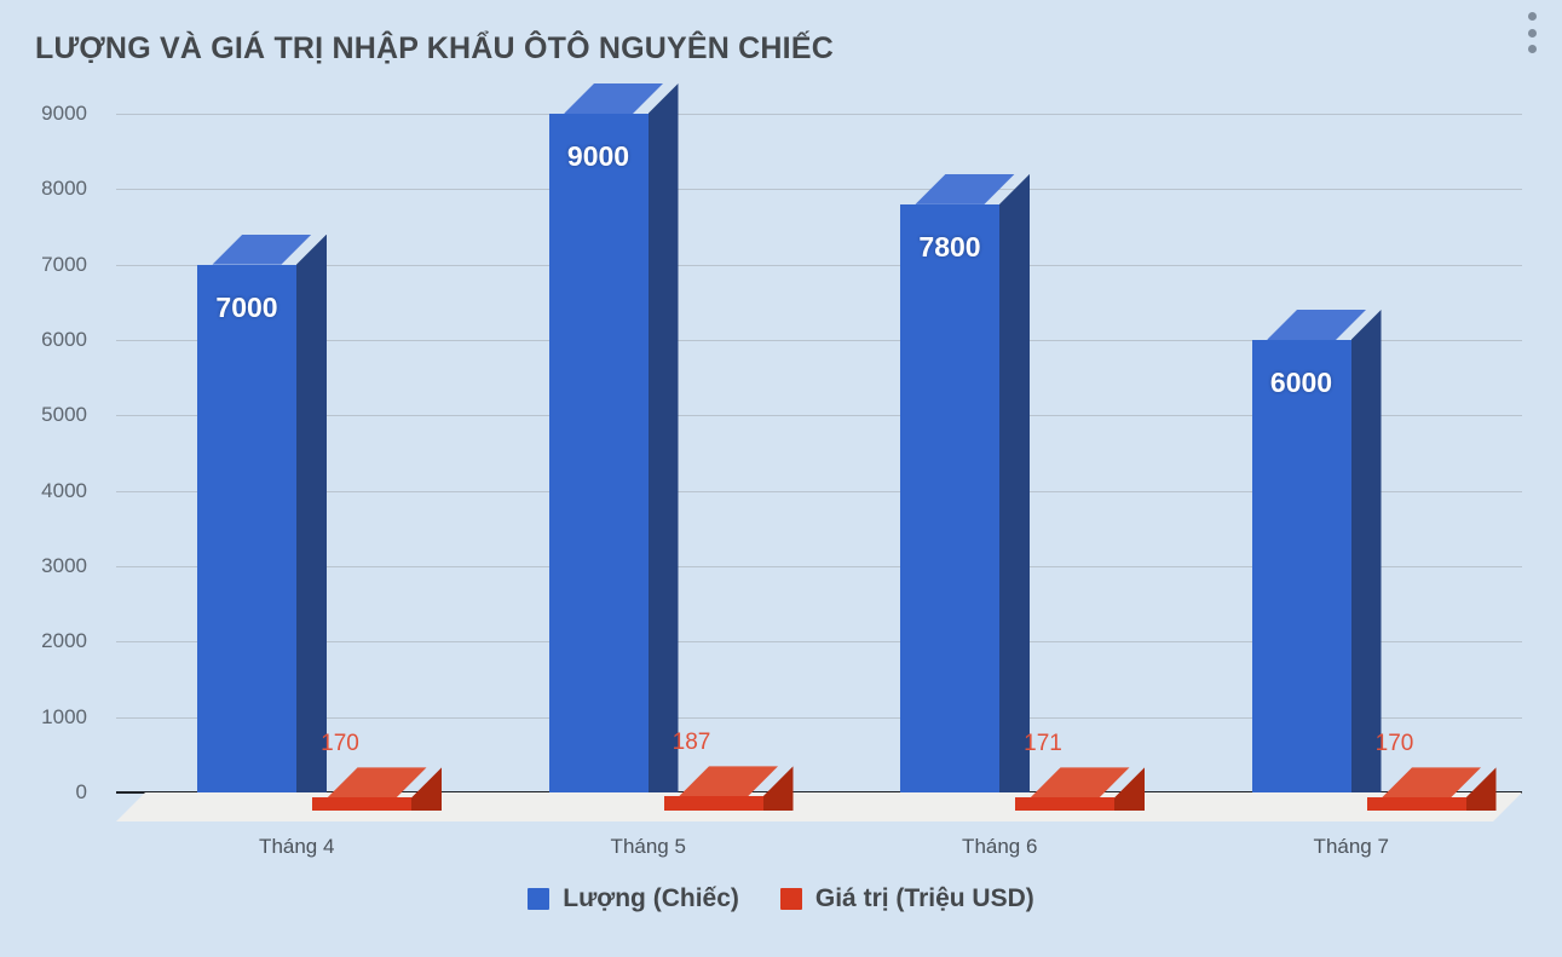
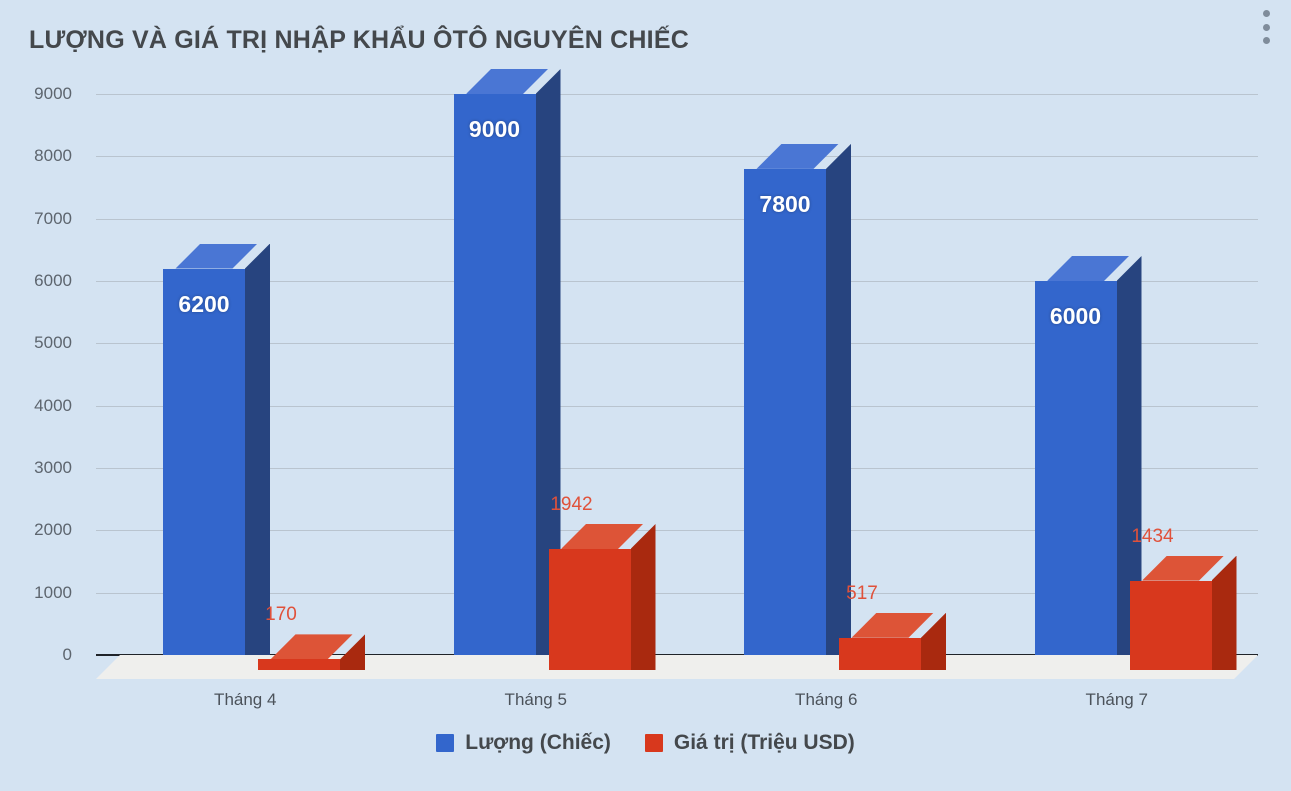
Lượng (Chiếc)/Tháng 4: 7000 -> 6200
Giá trị (Triệu USD)/Tháng 5: 187 -> 1942
Giá trị (Triệu USD)/Tháng 6: 171 -> 517
Giá trị (Triệu USD)/Tháng 7: 170 -> 1434
